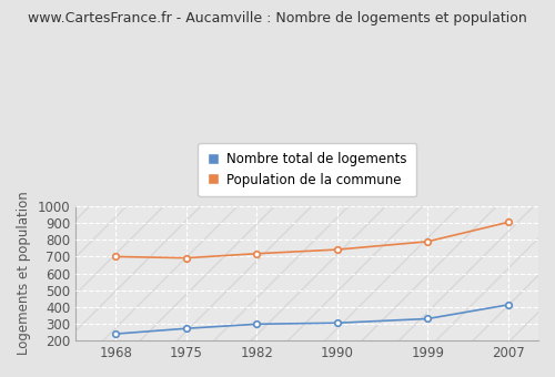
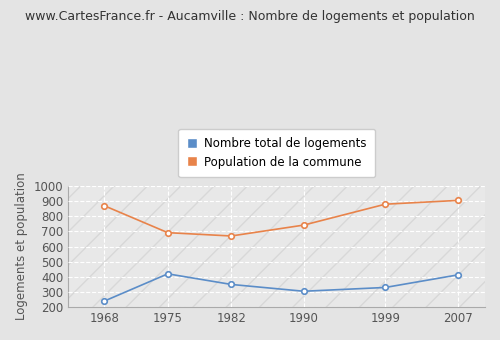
Population de la commune/1968: 700 -> 870
Nombre total de logements/1975: 270 -> 420
Nombre total de logements/1982: 300 -> 350
Population de la commune/1982: 720 -> 670
Population de la commune/1999: 790 -> 880
